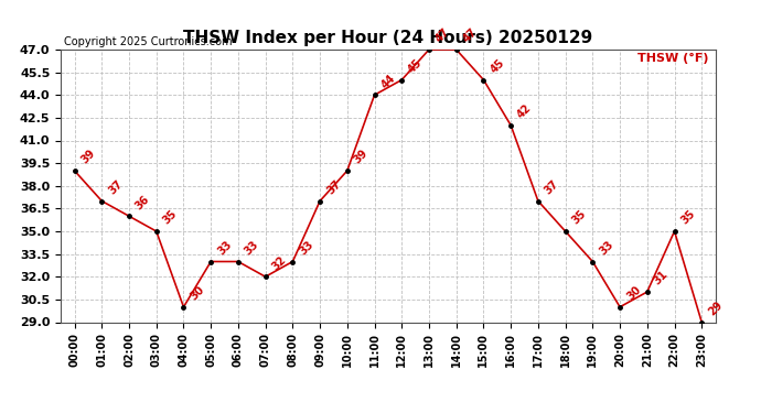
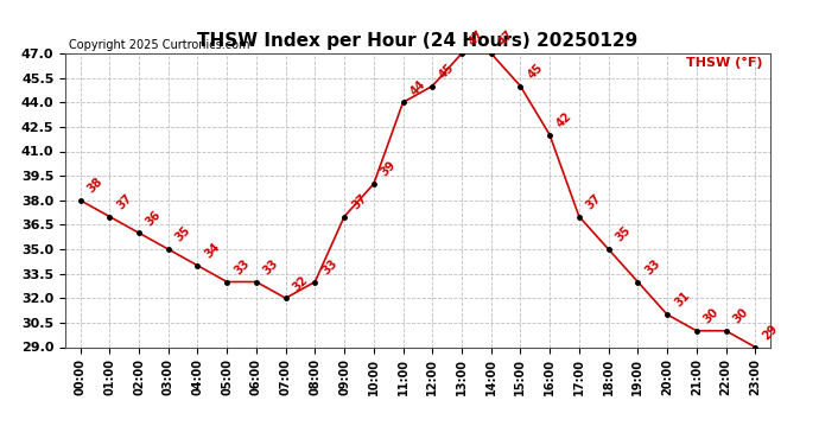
00:00: 39 -> 38
04:00: 30 -> 34
20:00: 30 -> 31
21:00: 31 -> 30
22:00: 35 -> 30
